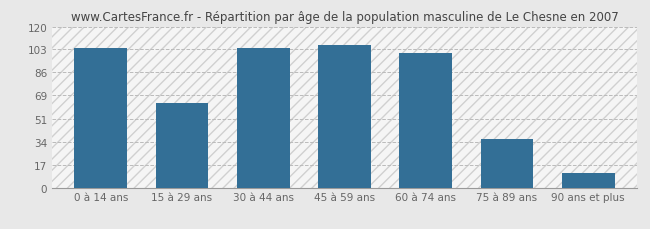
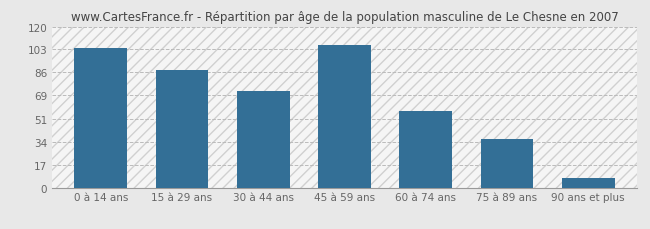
15 à 29 ans: 63 -> 88
30 à 44 ans: 104 -> 72
60 à 74 ans: 100 -> 57
90 ans et plus: 11 -> 7
